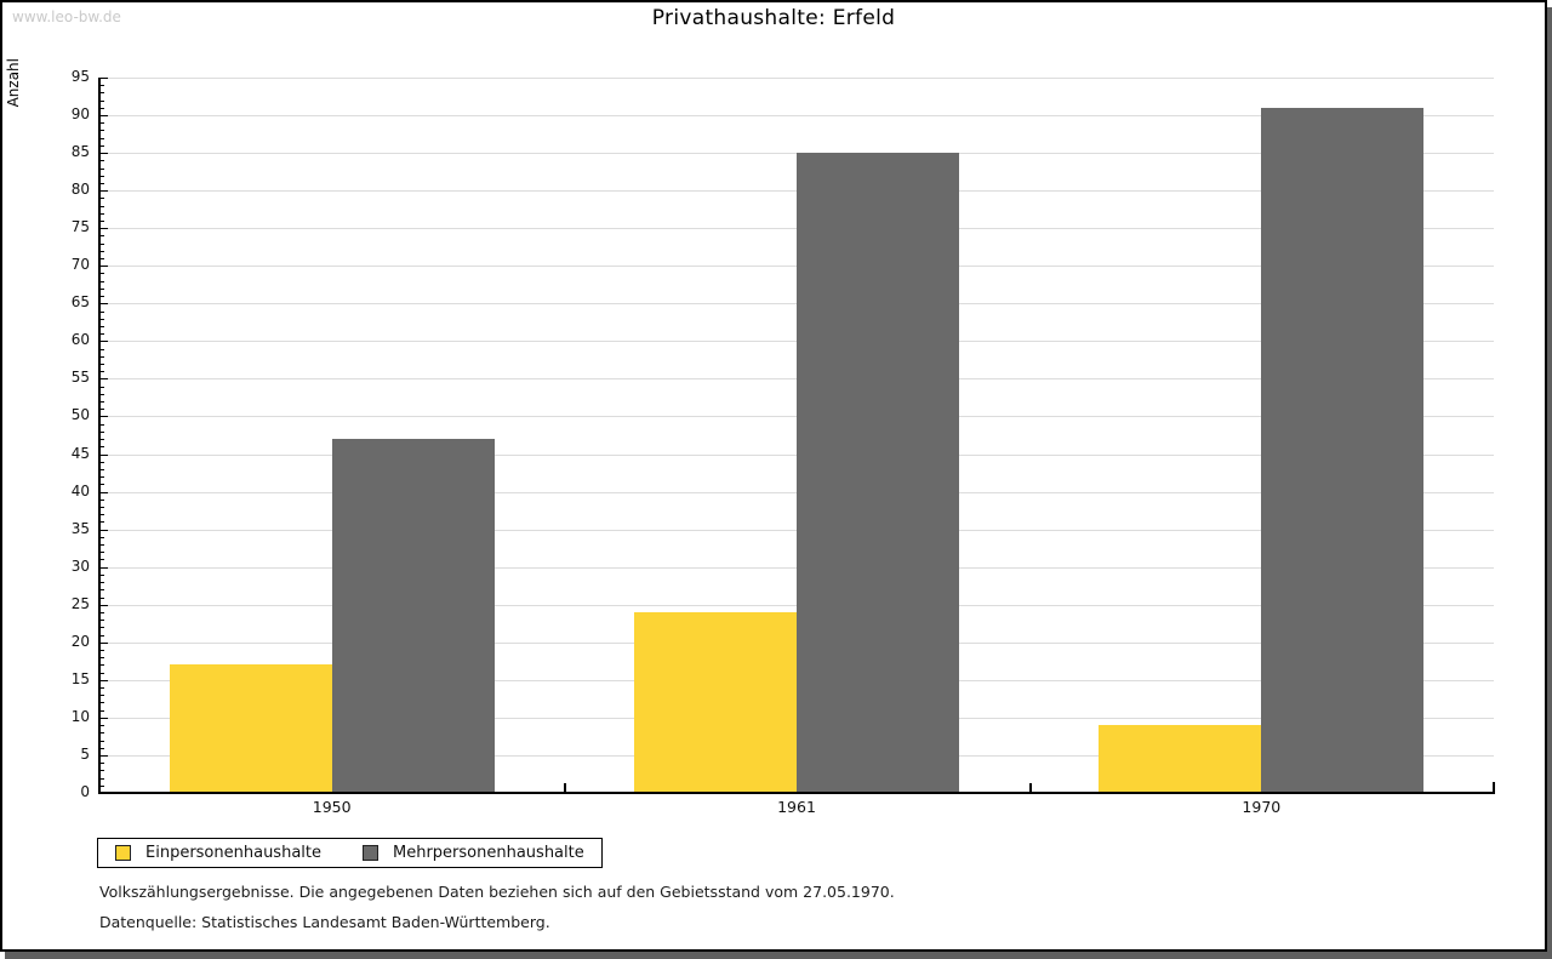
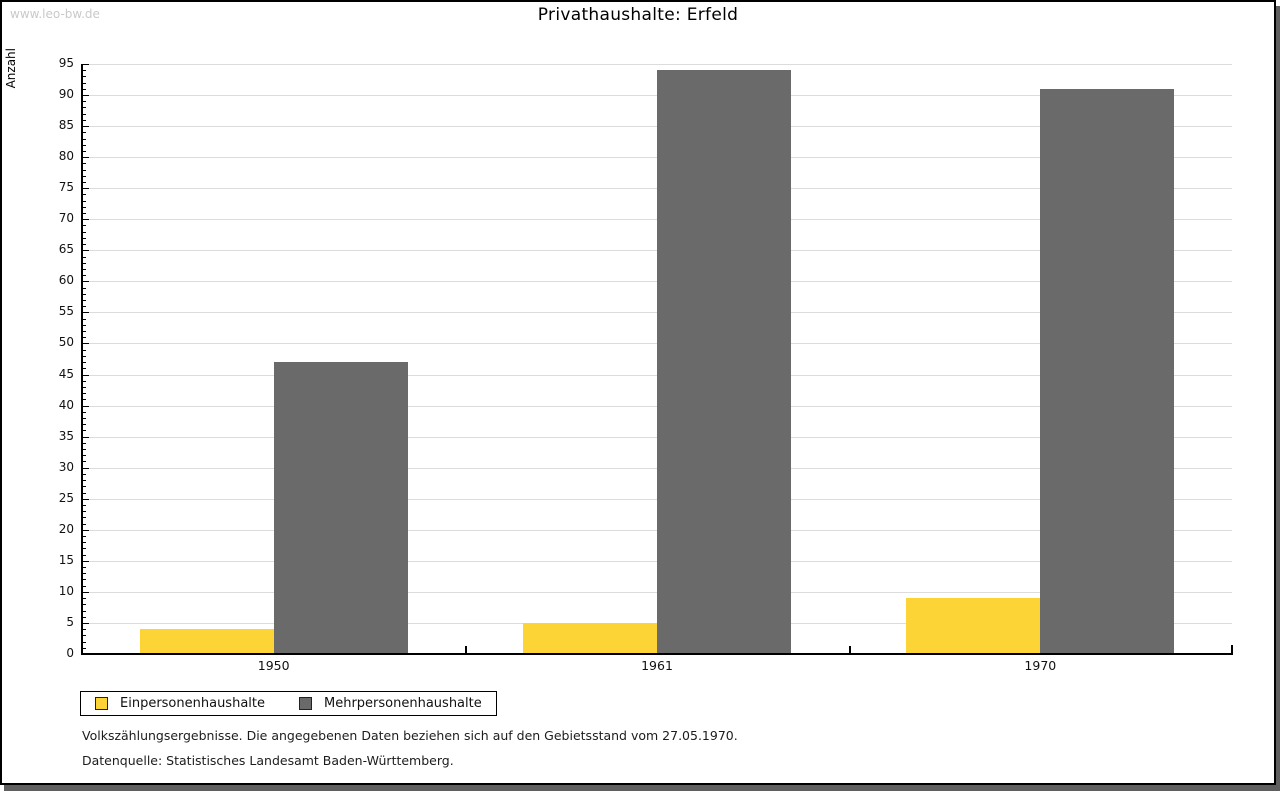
Einpersonenhaushalte/1950: 17 -> 4
Einpersonenhaushalte/1961: 24 -> 5
Mehrpersonenhaushalte/1961: 85 -> 94
